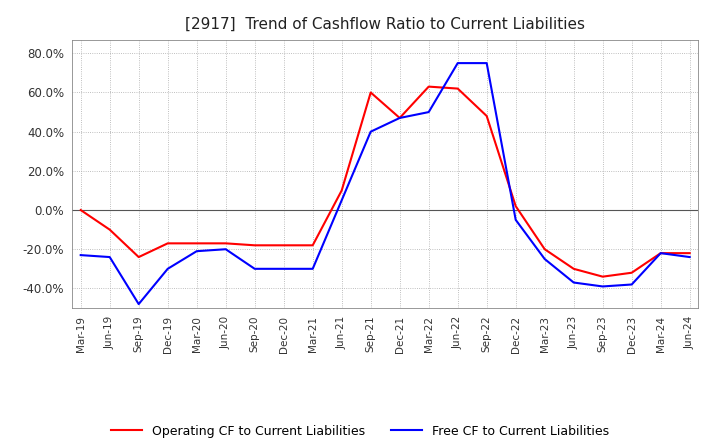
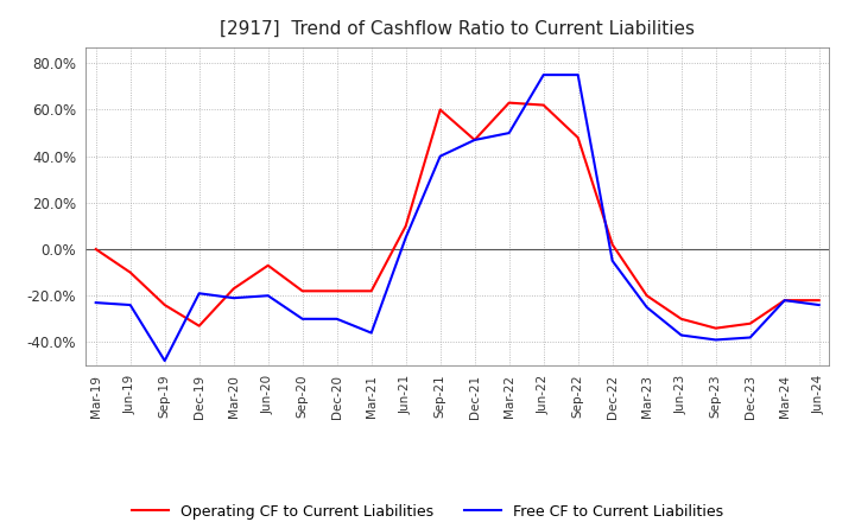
Operating CF to Current Liabilities/Dec-19: -17% -> -33%
Free CF to Current Liabilities/Dec-19: -30% -> -19%
Operating CF to Current Liabilities/Jun-20: -17% -> -7%
Free CF to Current Liabilities/Mar-21: -30% -> -36%
